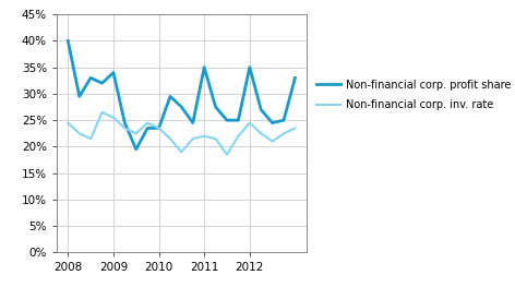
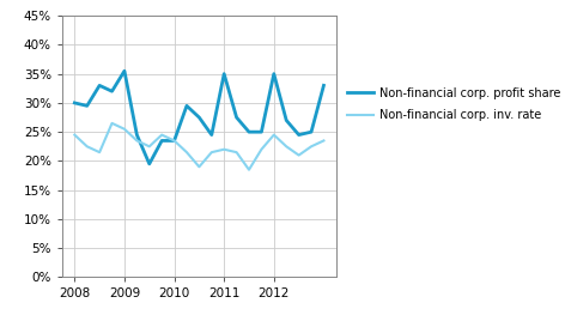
Non-financial corp. profit share/2008: 40.0% -> 30.0%
Non-financial corp. profit share/2009: 34.0% -> 35.5%
